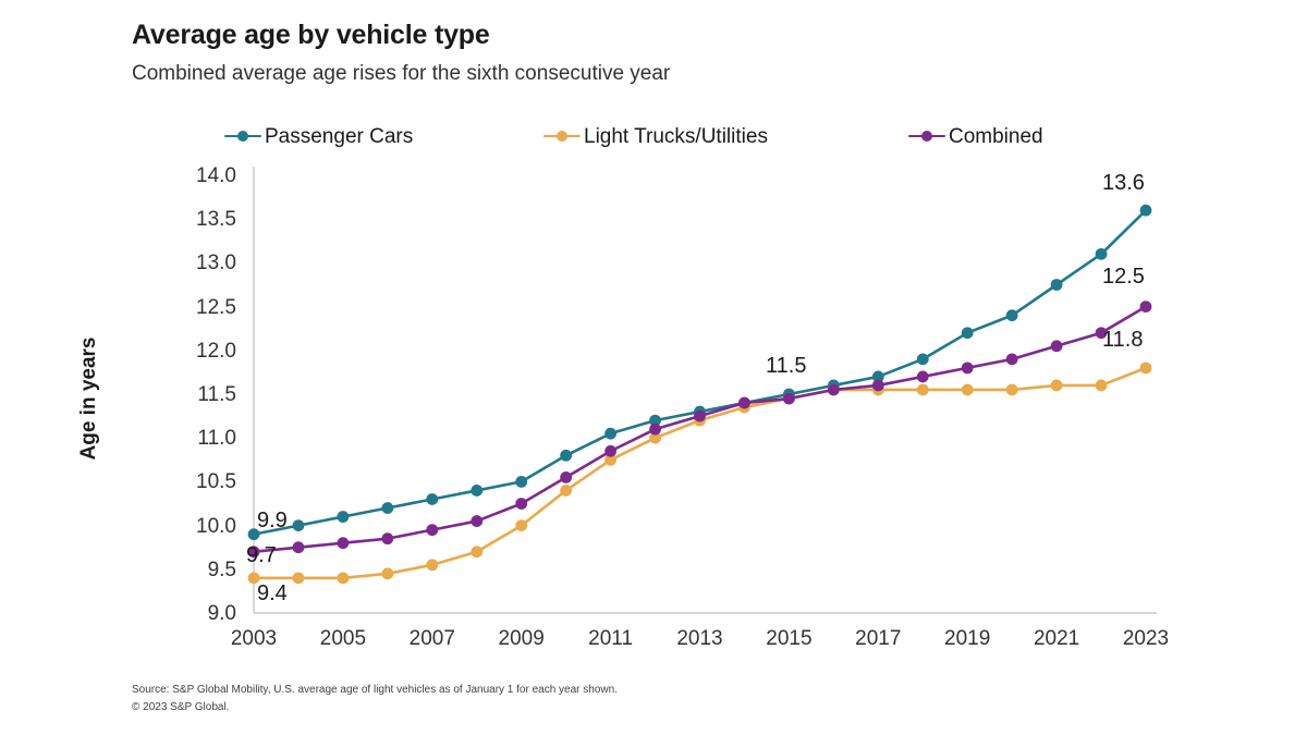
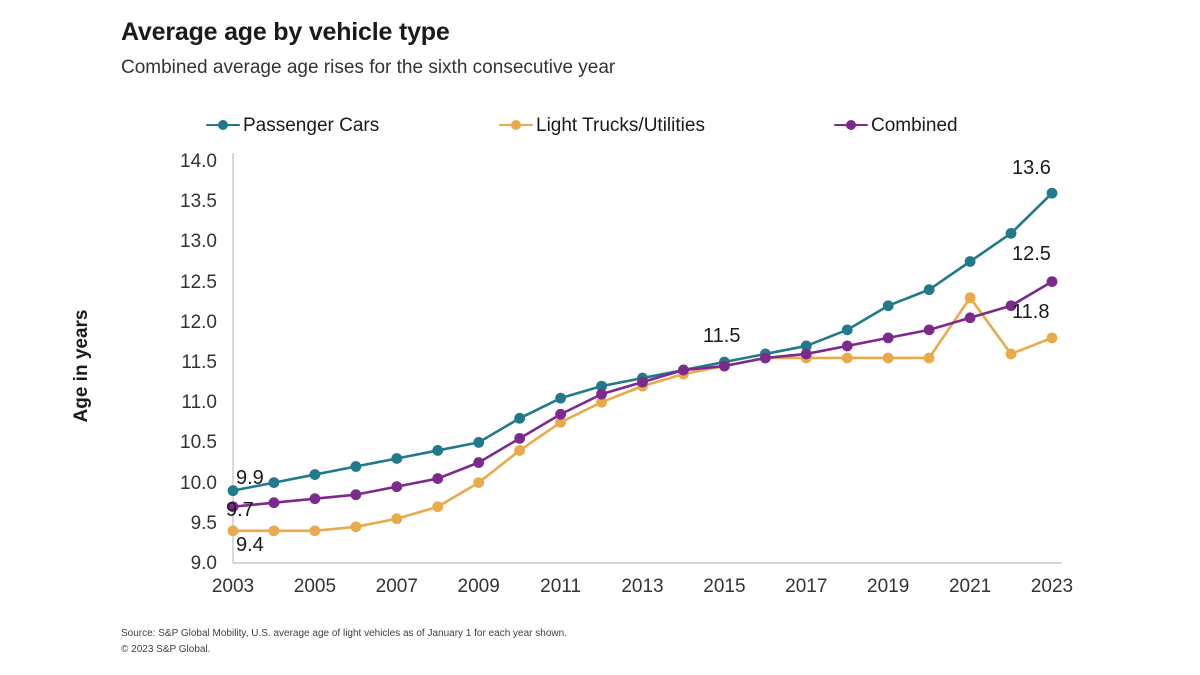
Light Trucks/Utilities/2021: 11.6 -> 12.3
